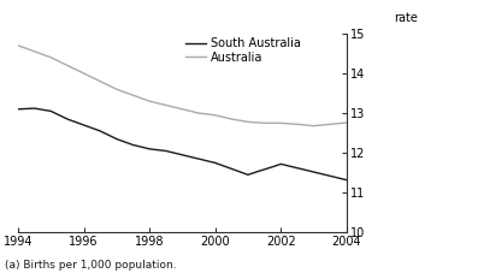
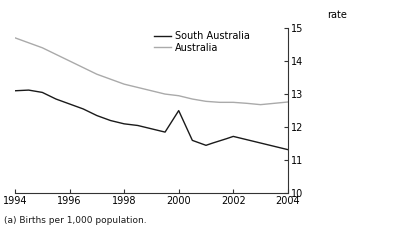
South Australia/2000: 11.75 -> 12.50
